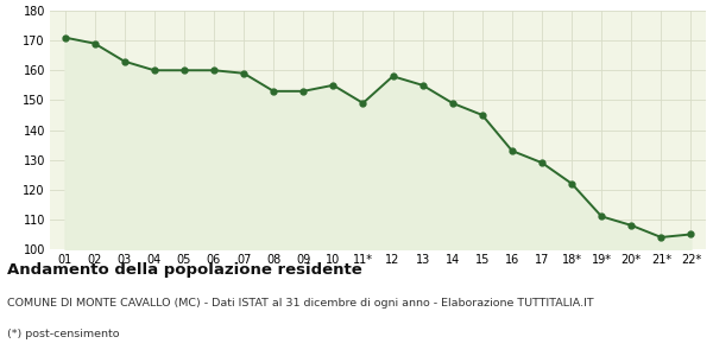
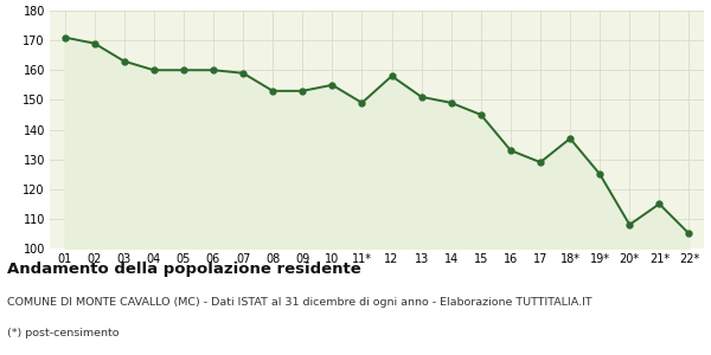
13: 155 -> 151
18*: 122 -> 137
19*: 111 -> 125
21*: 104 -> 115
